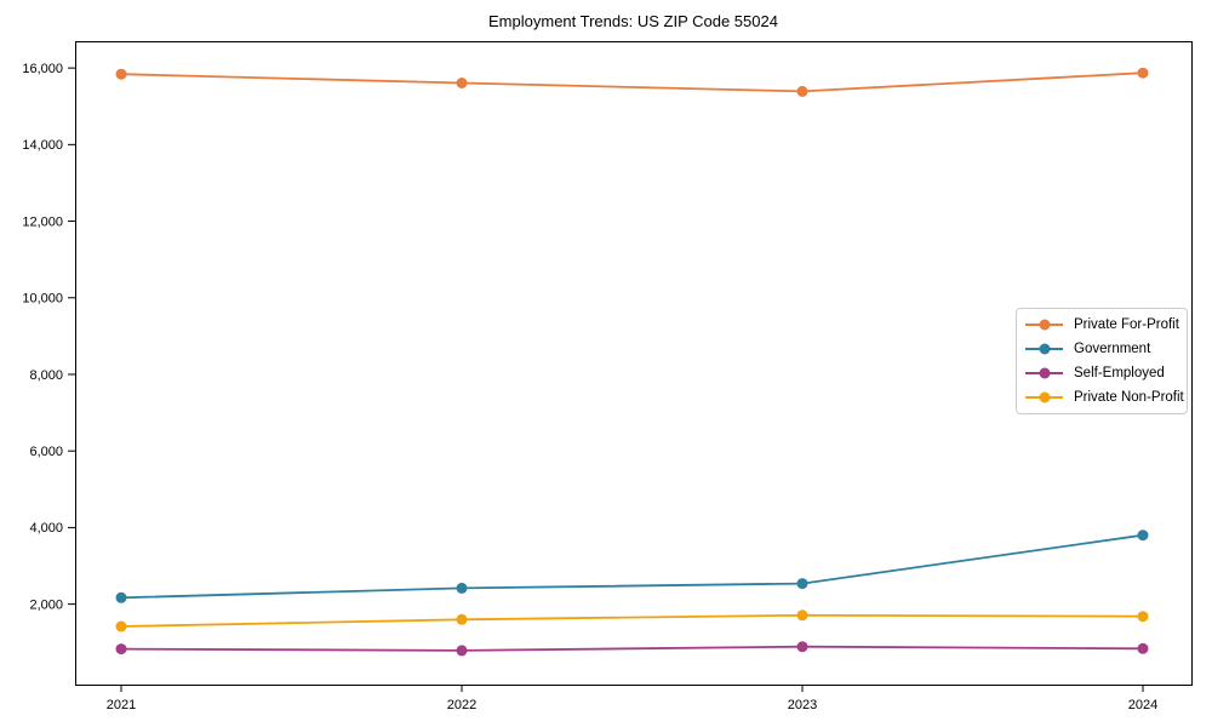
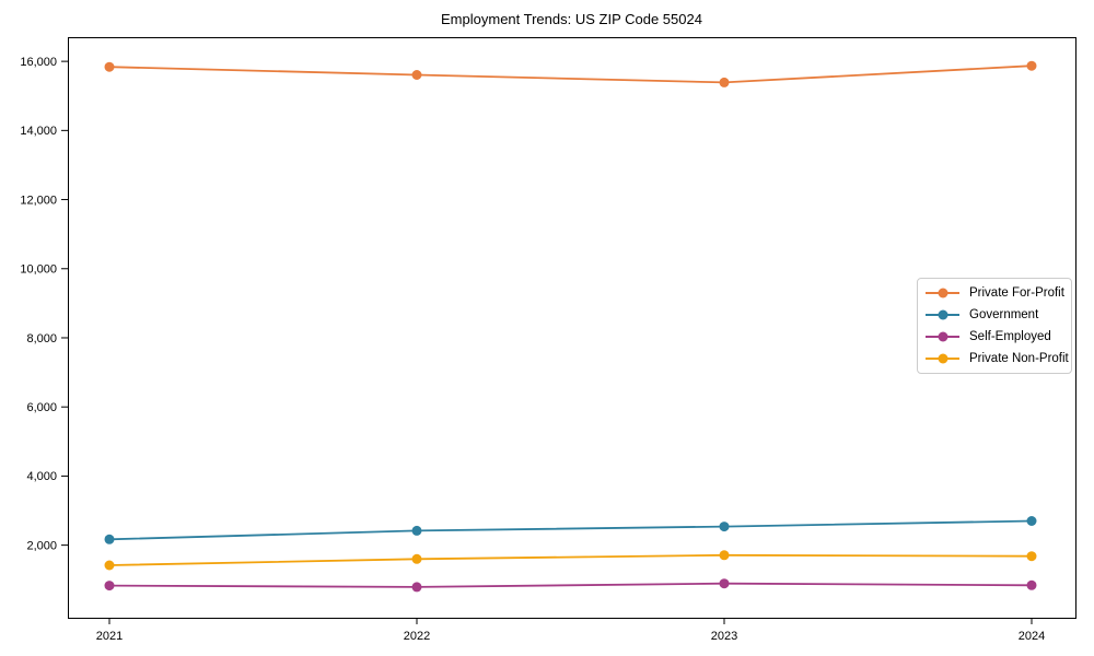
Government/2024: 3800 -> 2700
